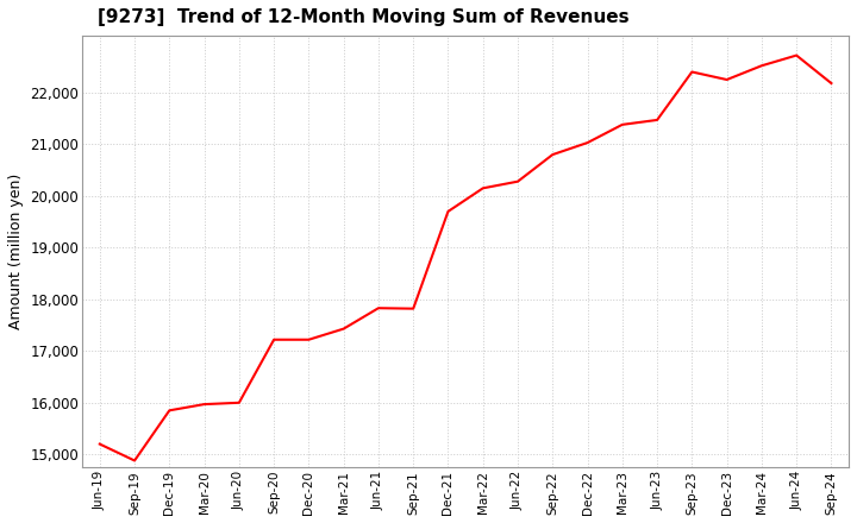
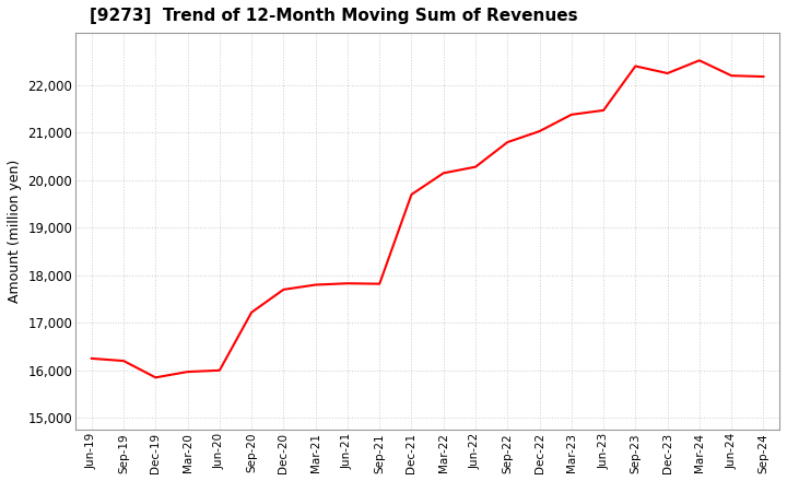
Jun-19: 15,200 -> 16,250
Sep-19: 14,880 -> 16,200
Dec-20: 17,220 -> 17,700
Mar-21: 17,430 -> 17,800
Jun-24: 22,720 -> 22,200
